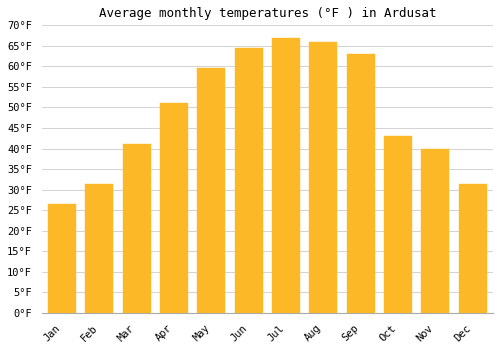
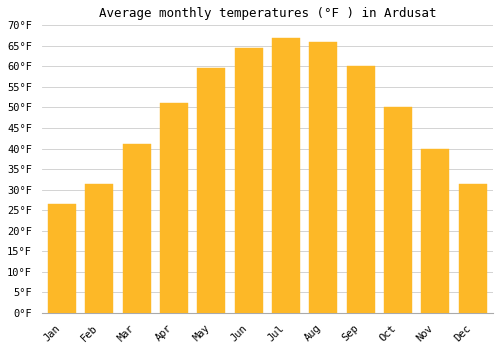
Sep: 63.0°F -> 60.0°F
Oct: 43.0°F -> 50.0°F
